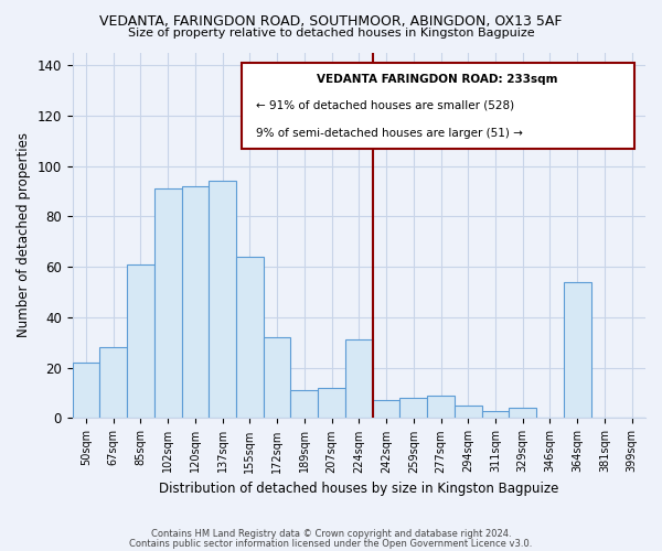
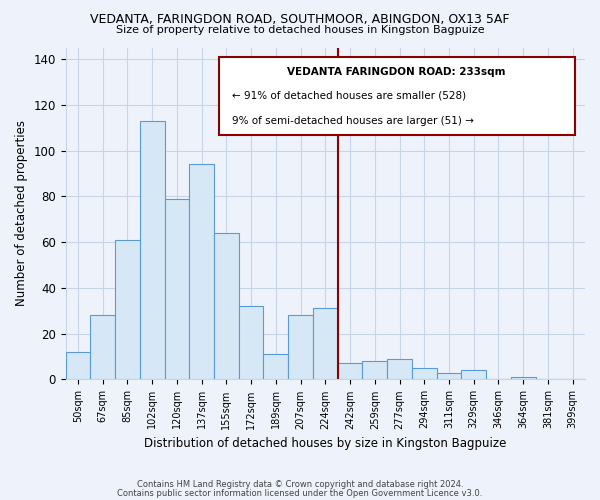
50sqm: 22 -> 12
102sqm: 91 -> 113
120sqm: 92 -> 79
207sqm: 12 -> 28
364sqm: 54 -> 1
